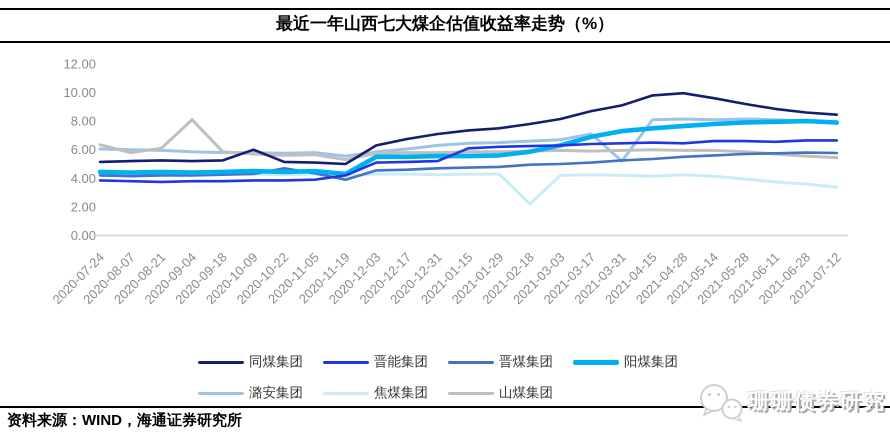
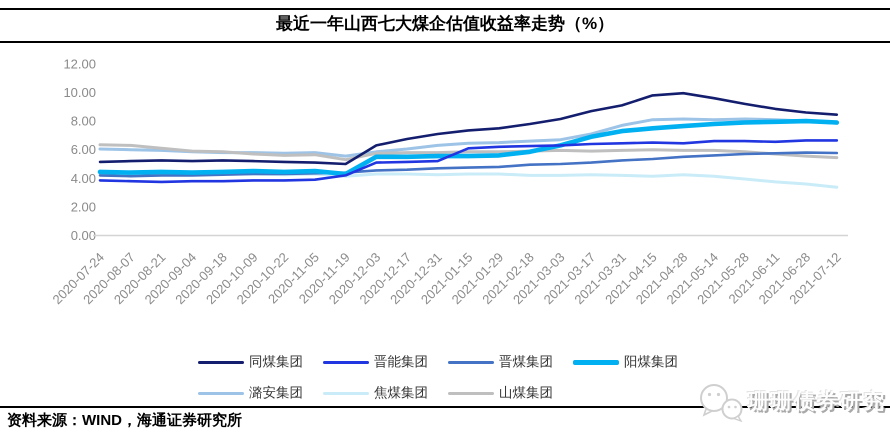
山煤集团/2020-08-07: 5.8 -> 6.3
山煤集团/2020-09-04: 8.1 -> 5.9
同煤集团/2020-10-09: 6.0 -> 5.2
晋煤集团/2020-10-22: 4.7 -> 4.3
晋煤集团/2020-11-19: 3.9 -> 4.4
焦煤集团/2021-02-18: 2.2 -> 4.2
潞安集团/2021-03-31: 5.2 -> 7.7
